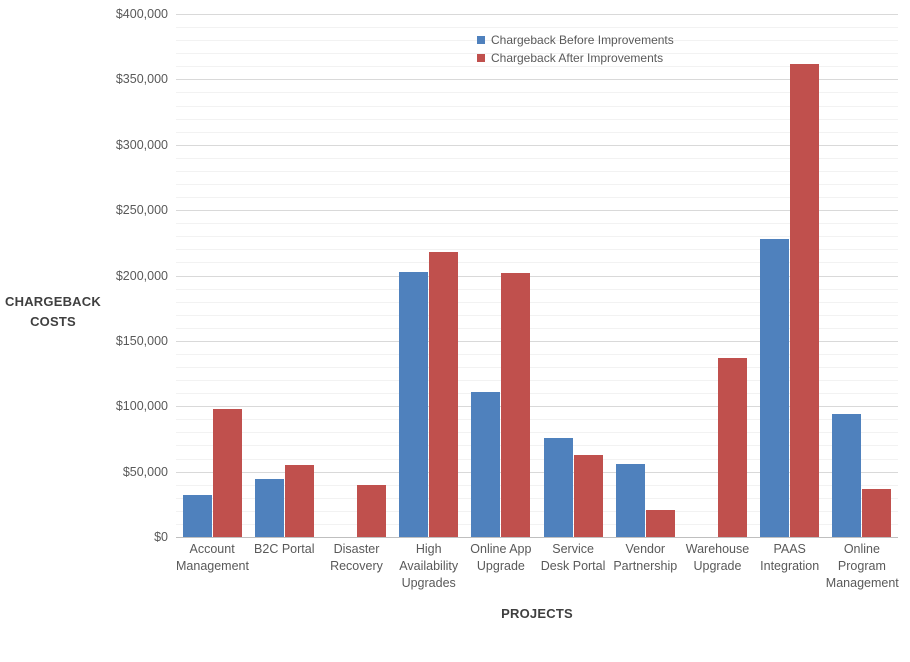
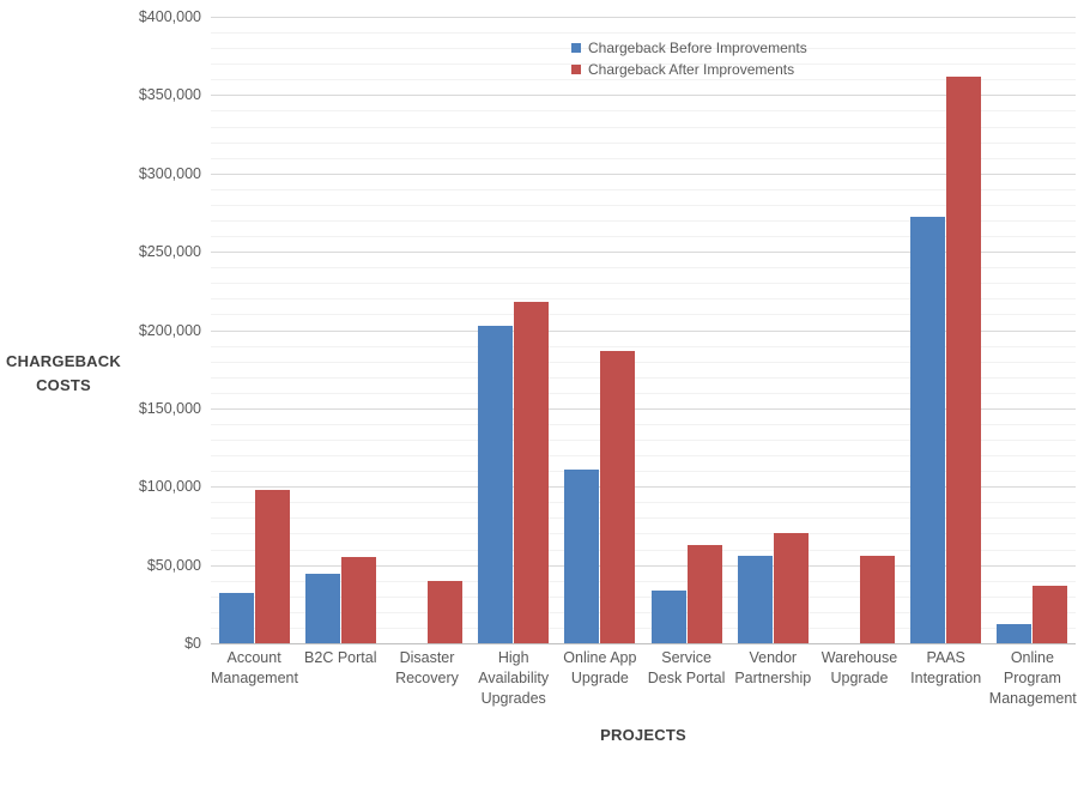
Chargeback After Improvements/Online App Upgrade: $202000 -> $187000
Chargeback Before Improvements/Service Desk Portal: $76000 -> $34000
Chargeback After Improvements/Vendor Partnership: $21000 -> $70000
Chargeback After Improvements/Warehouse Upgrade: $137000 -> $56000
Chargeback Before Improvements/PAAS Integration: $228000 -> $272000
Chargeback Before Improvements/Online Program Management: $94000 -> $12000
